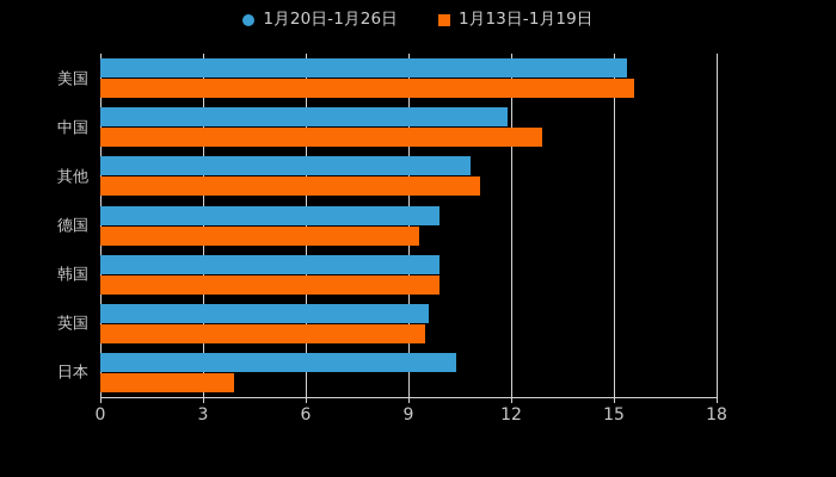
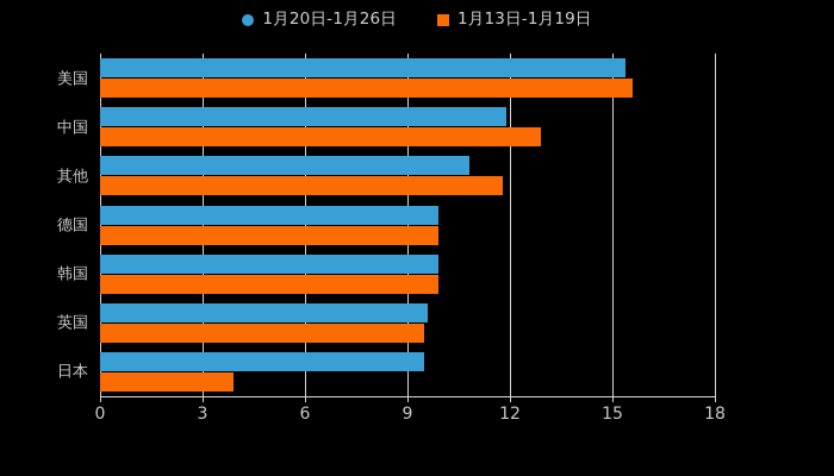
1月13日-1月19日/其他: 11.1 -> 11.8
1月13日-1月19日/德国: 9.3 -> 9.9
1月20日-1月26日/日本: 10.4 -> 9.5
